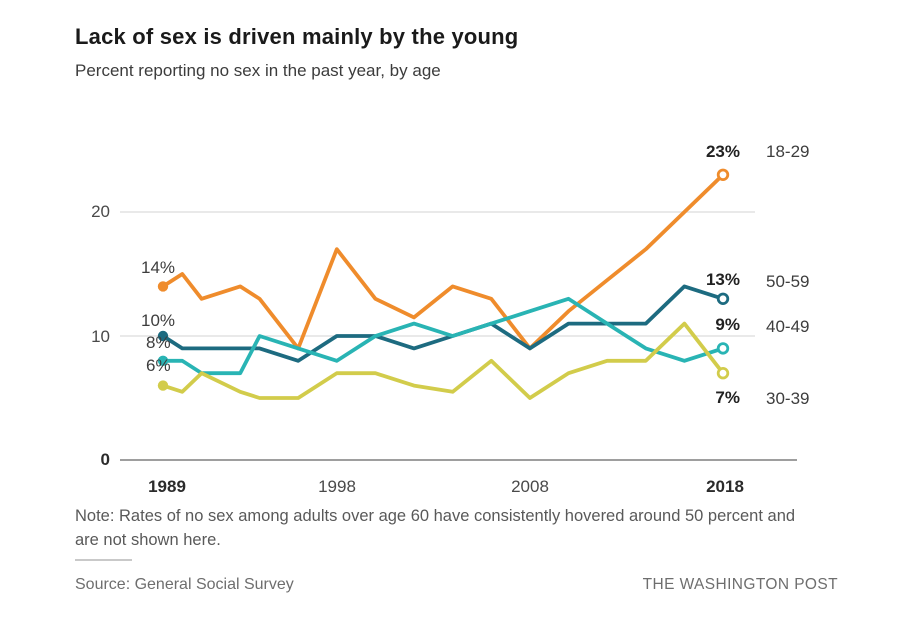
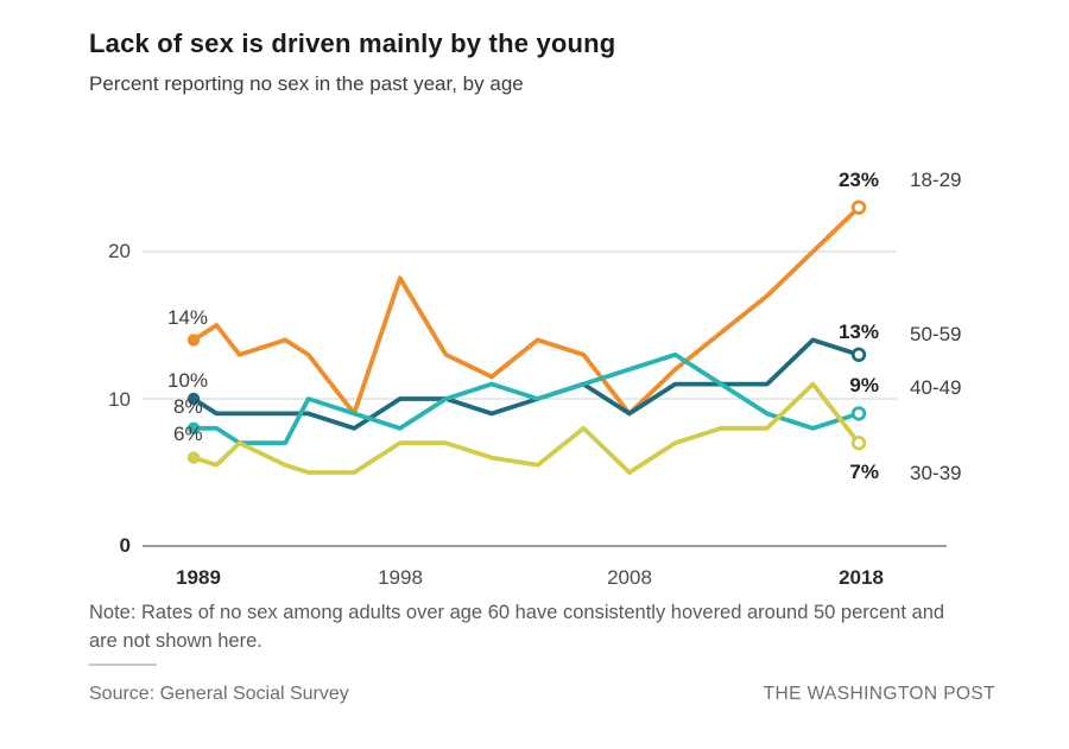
18-29/1998: 17.0 -> 18.2
